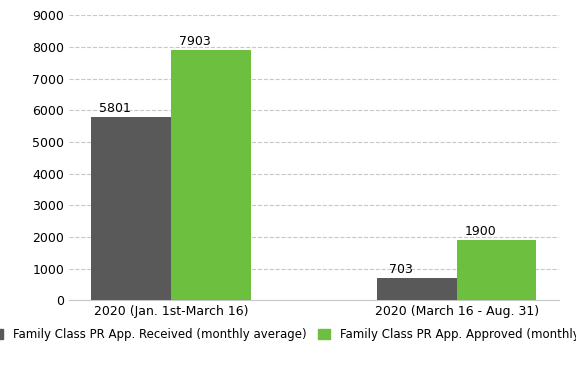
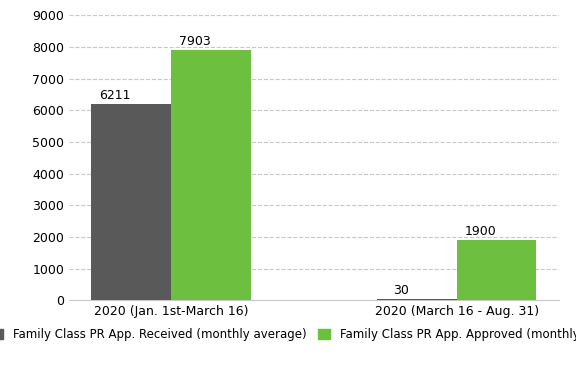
Family Class PR App. Received (monthly average)/2020 (Jan. 1st-March 16): 5801 -> 6211
Family Class PR App. Received (monthly average)/2020 (March 16 - Aug. 31): 703 -> 30
